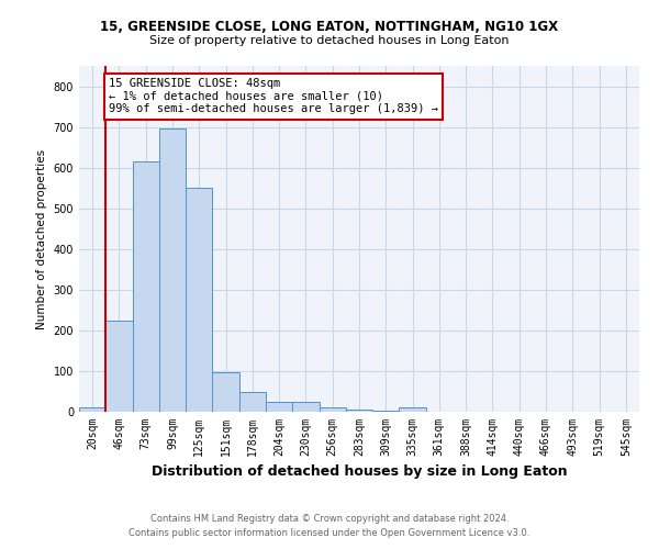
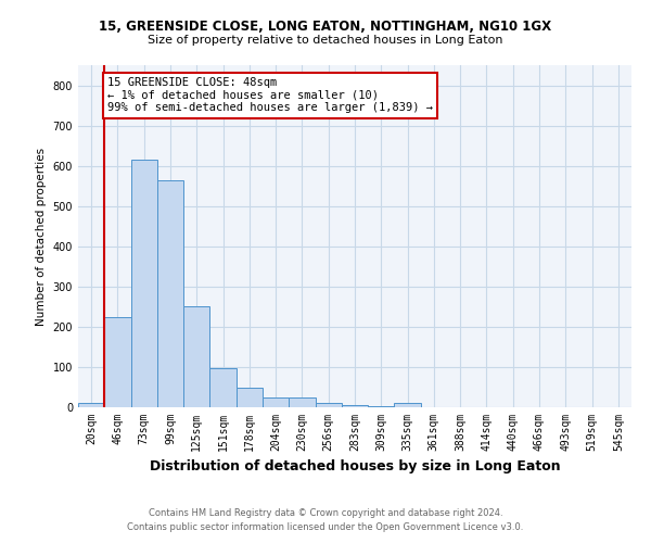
99sqm: 695 -> 565
125sqm: 550 -> 252
